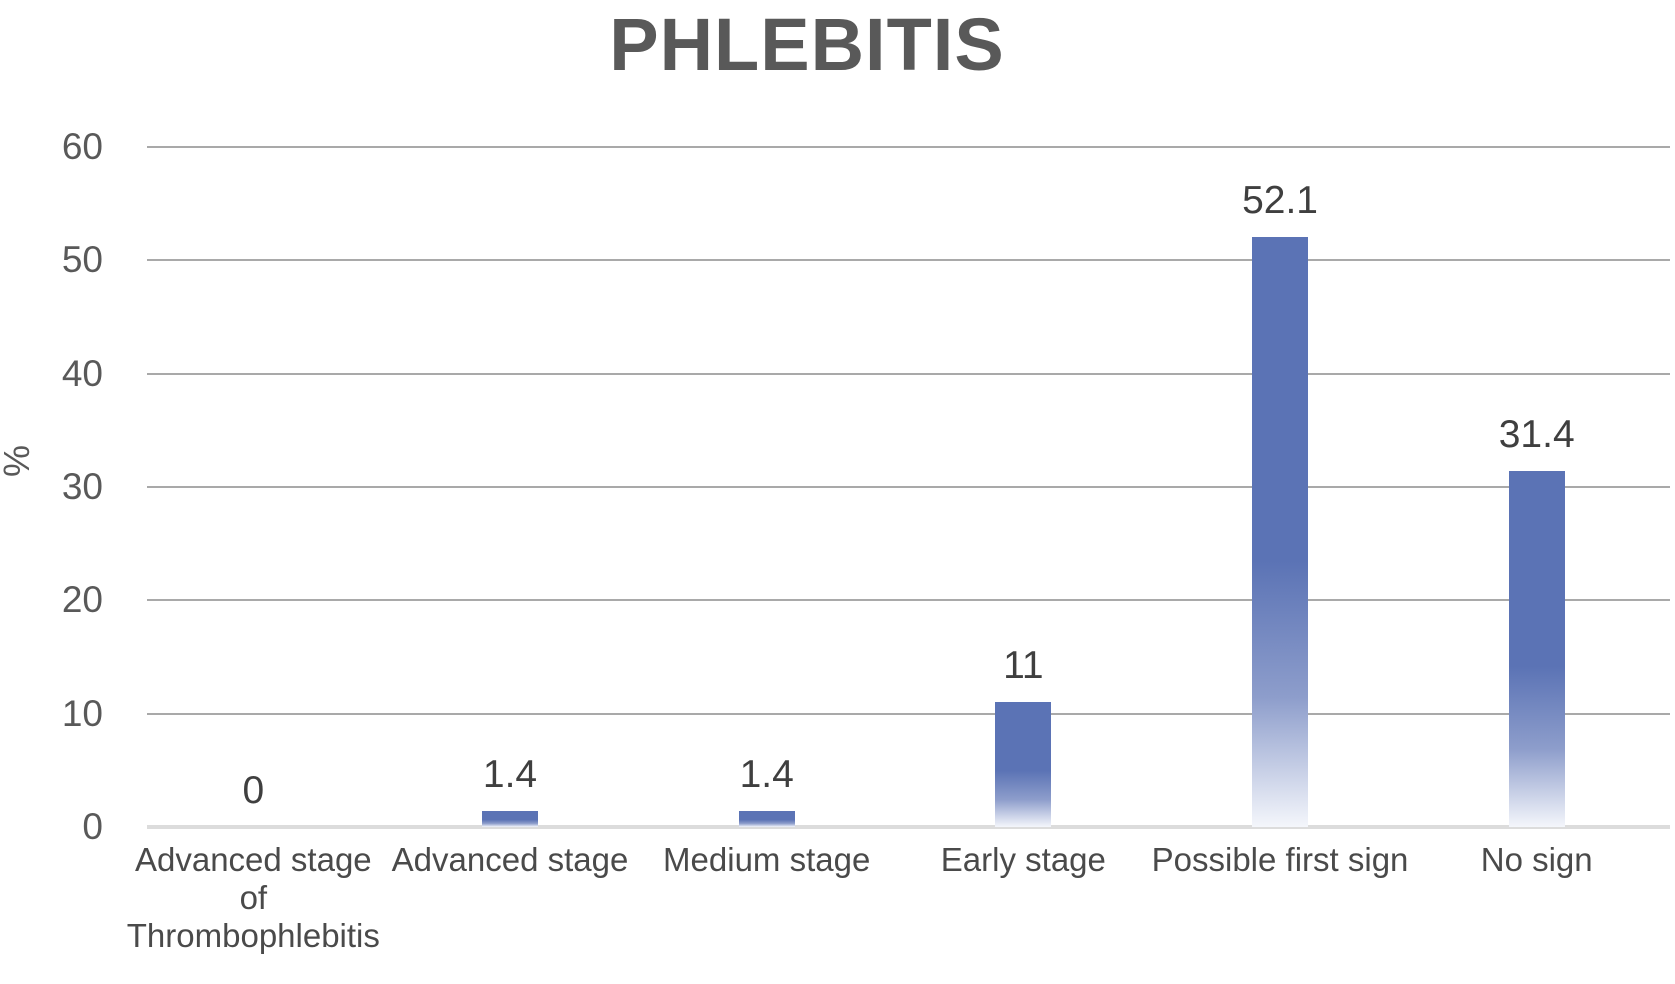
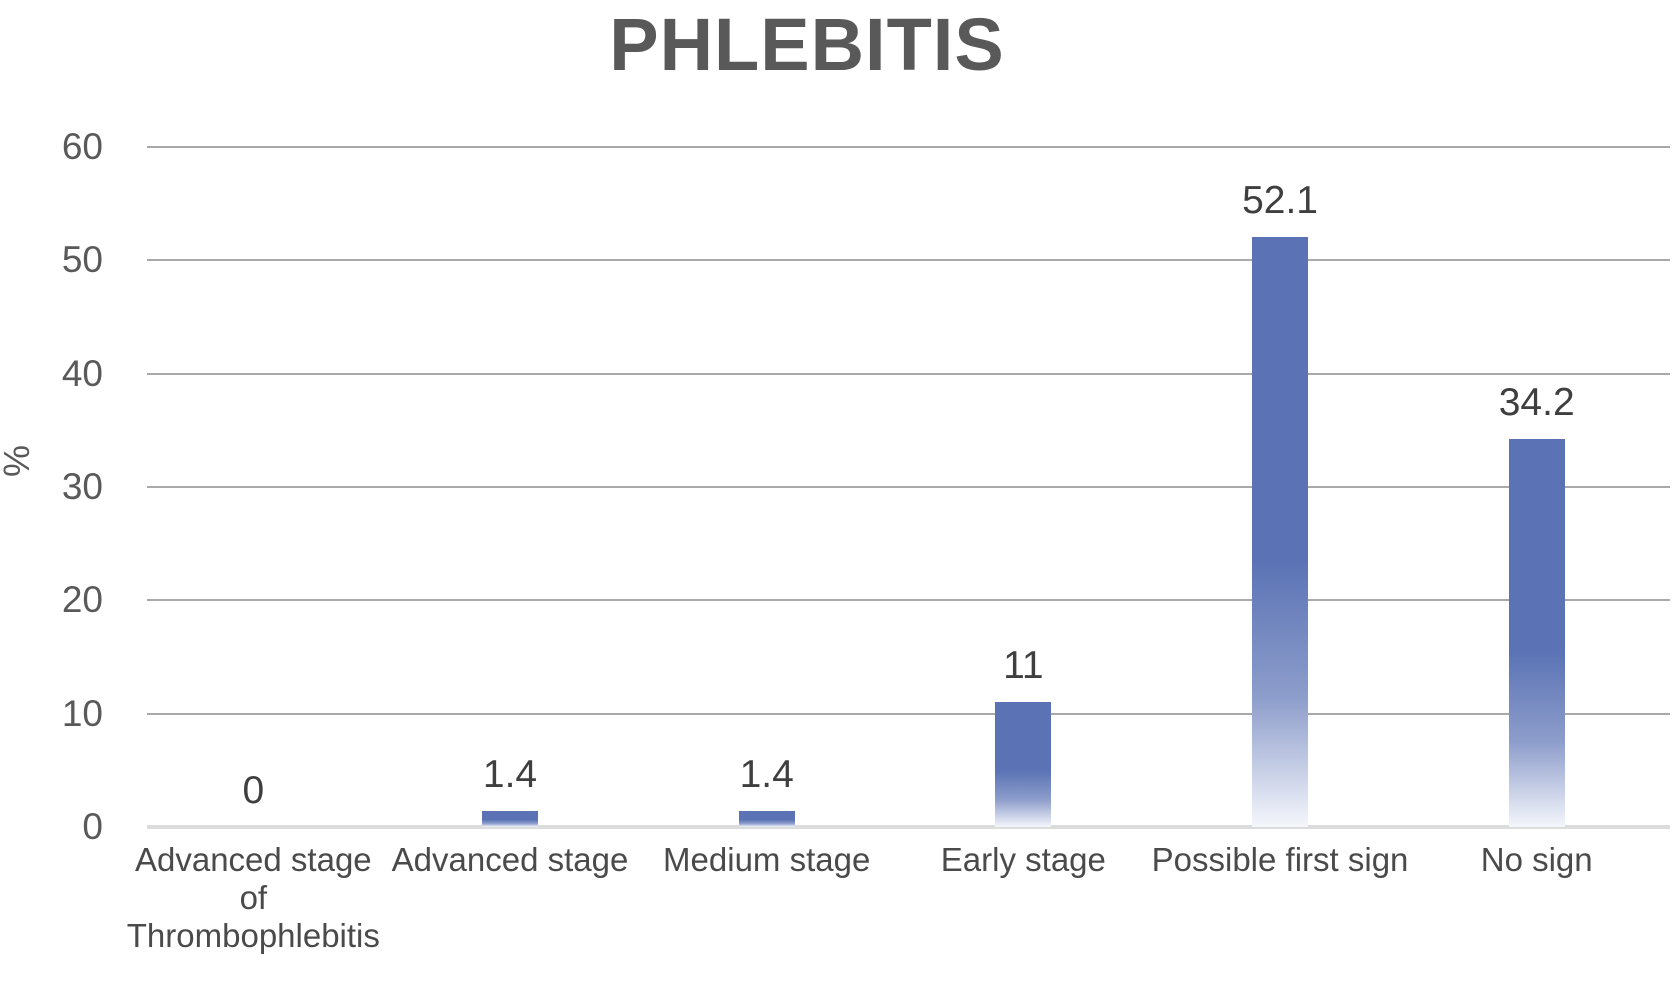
No sign: 31.4 -> 34.2
